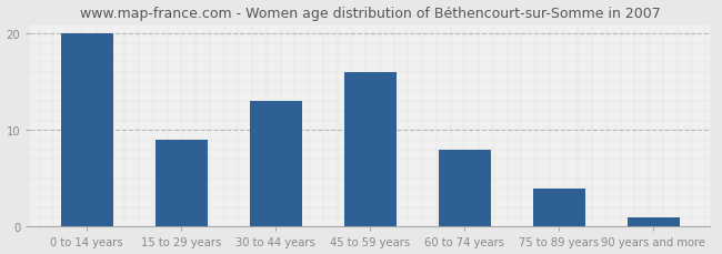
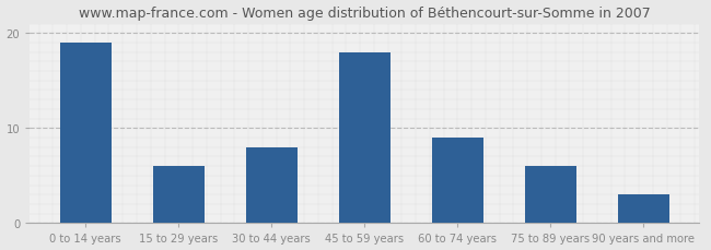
0 to 14 years: 20 -> 19
15 to 29 years: 9 -> 6
30 to 44 years: 13 -> 8
45 to 59 years: 16 -> 18
60 to 74 years: 8 -> 9
75 to 89 years: 4 -> 6
90 years and more: 1 -> 3
